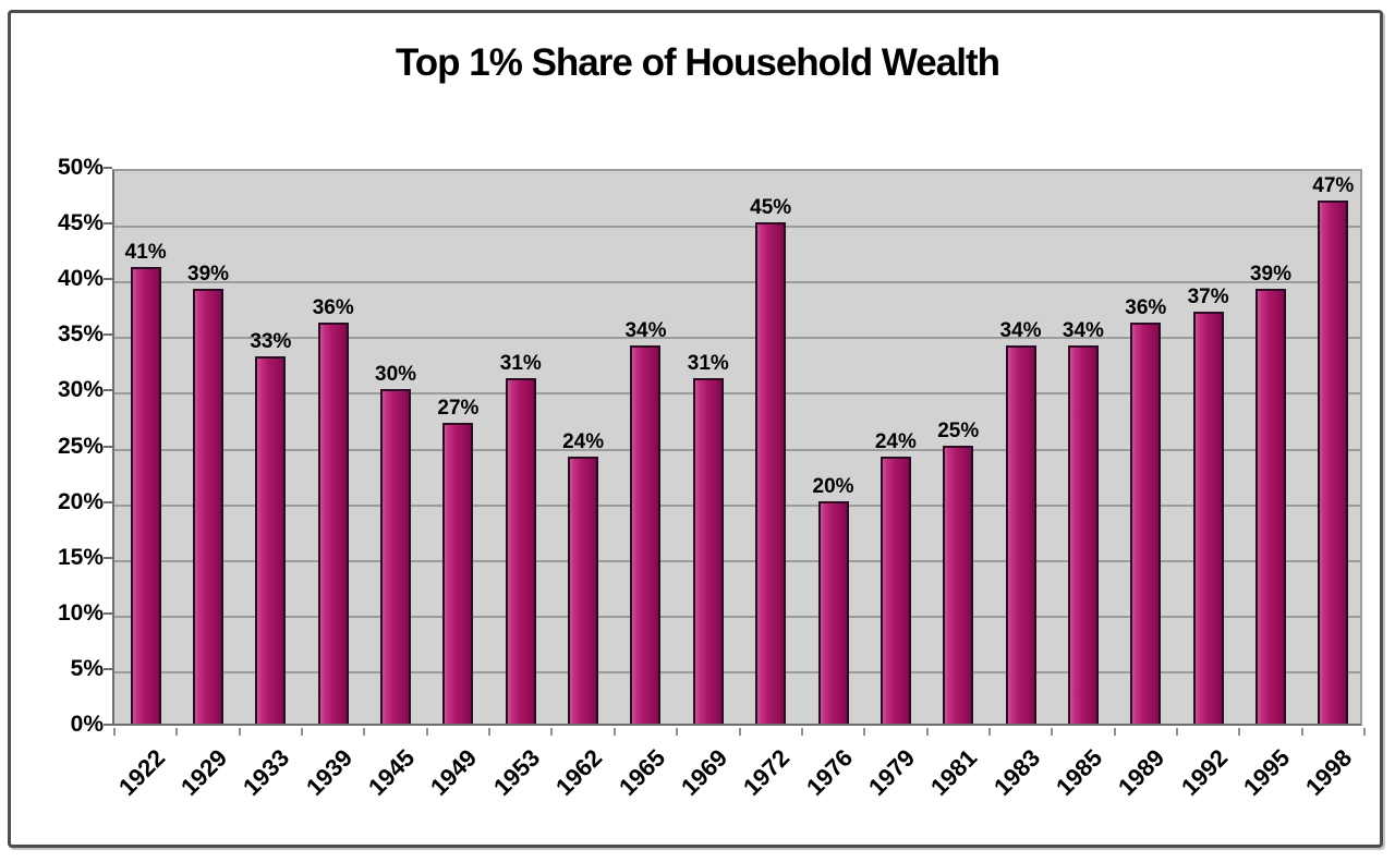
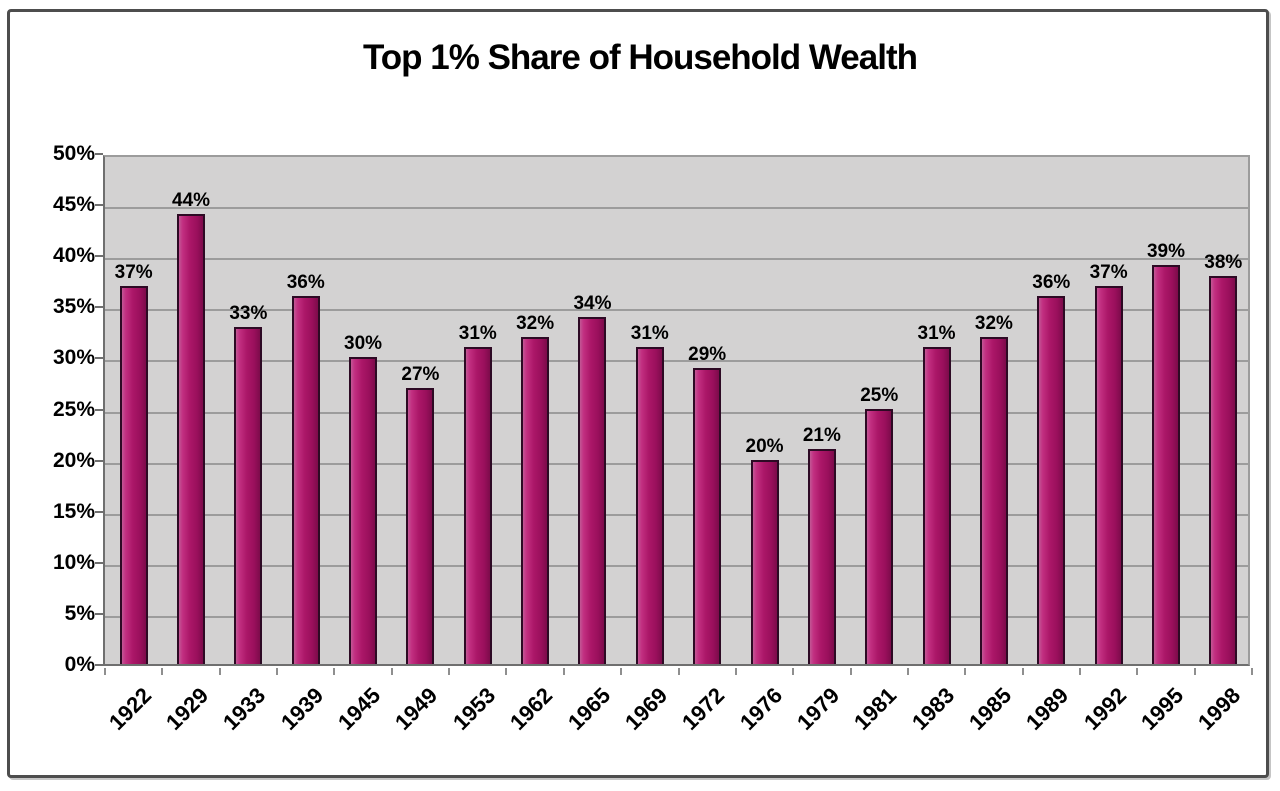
1922: 41% -> 37%
1929: 39% -> 44%
1962: 24% -> 32%
1972: 45% -> 29%
1979: 24% -> 21%
1983: 34% -> 31%
1985: 34% -> 32%
1998: 47% -> 38%
